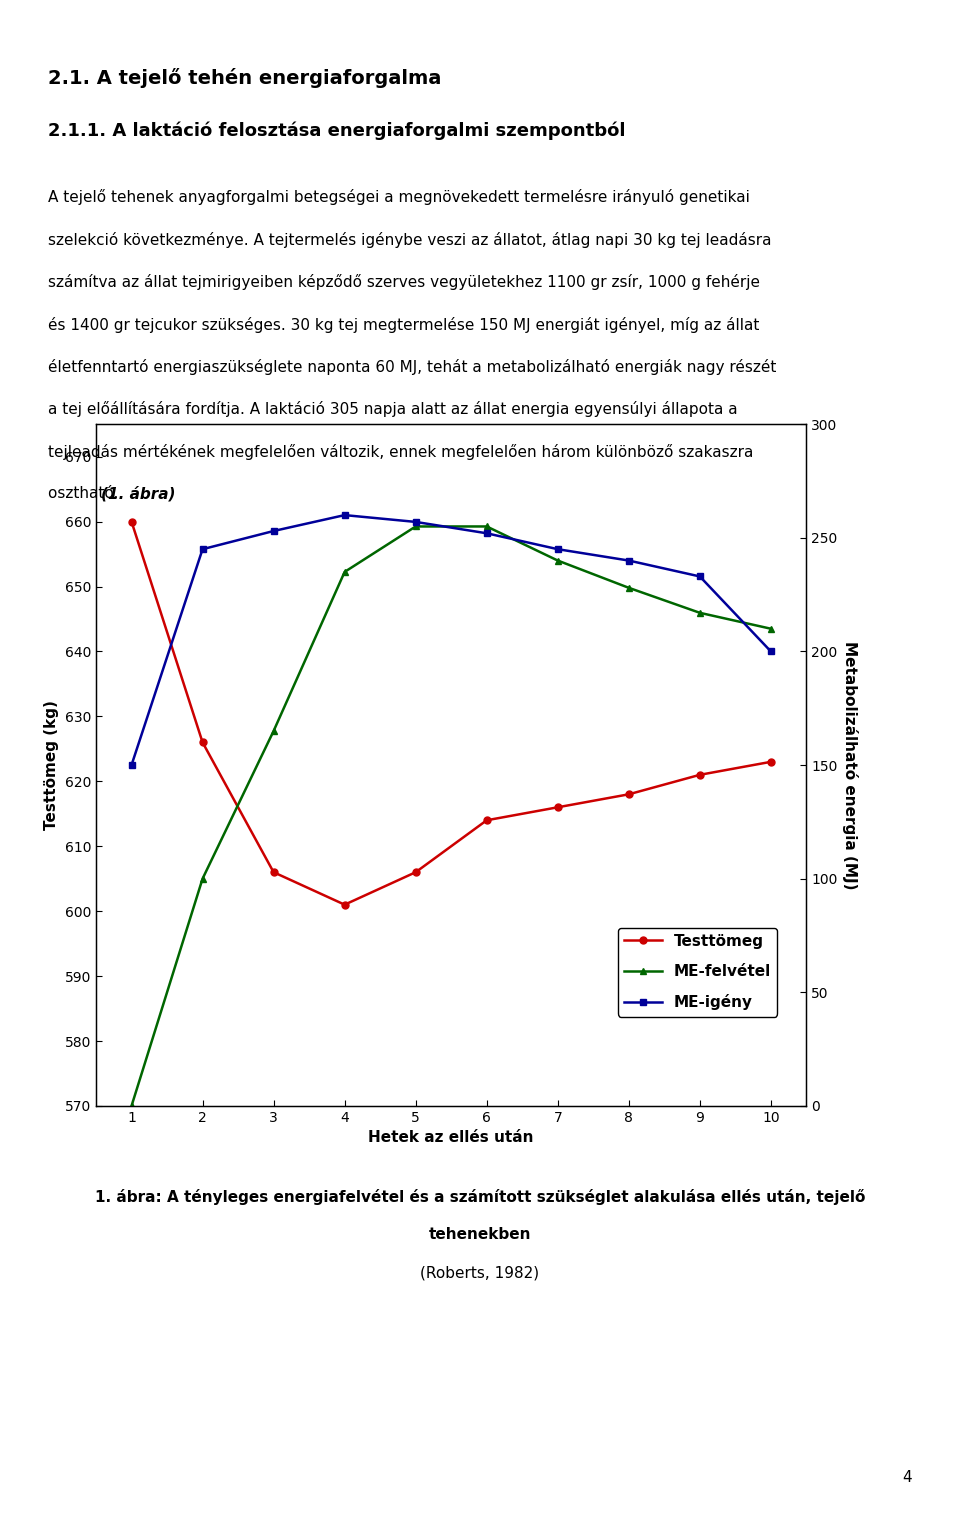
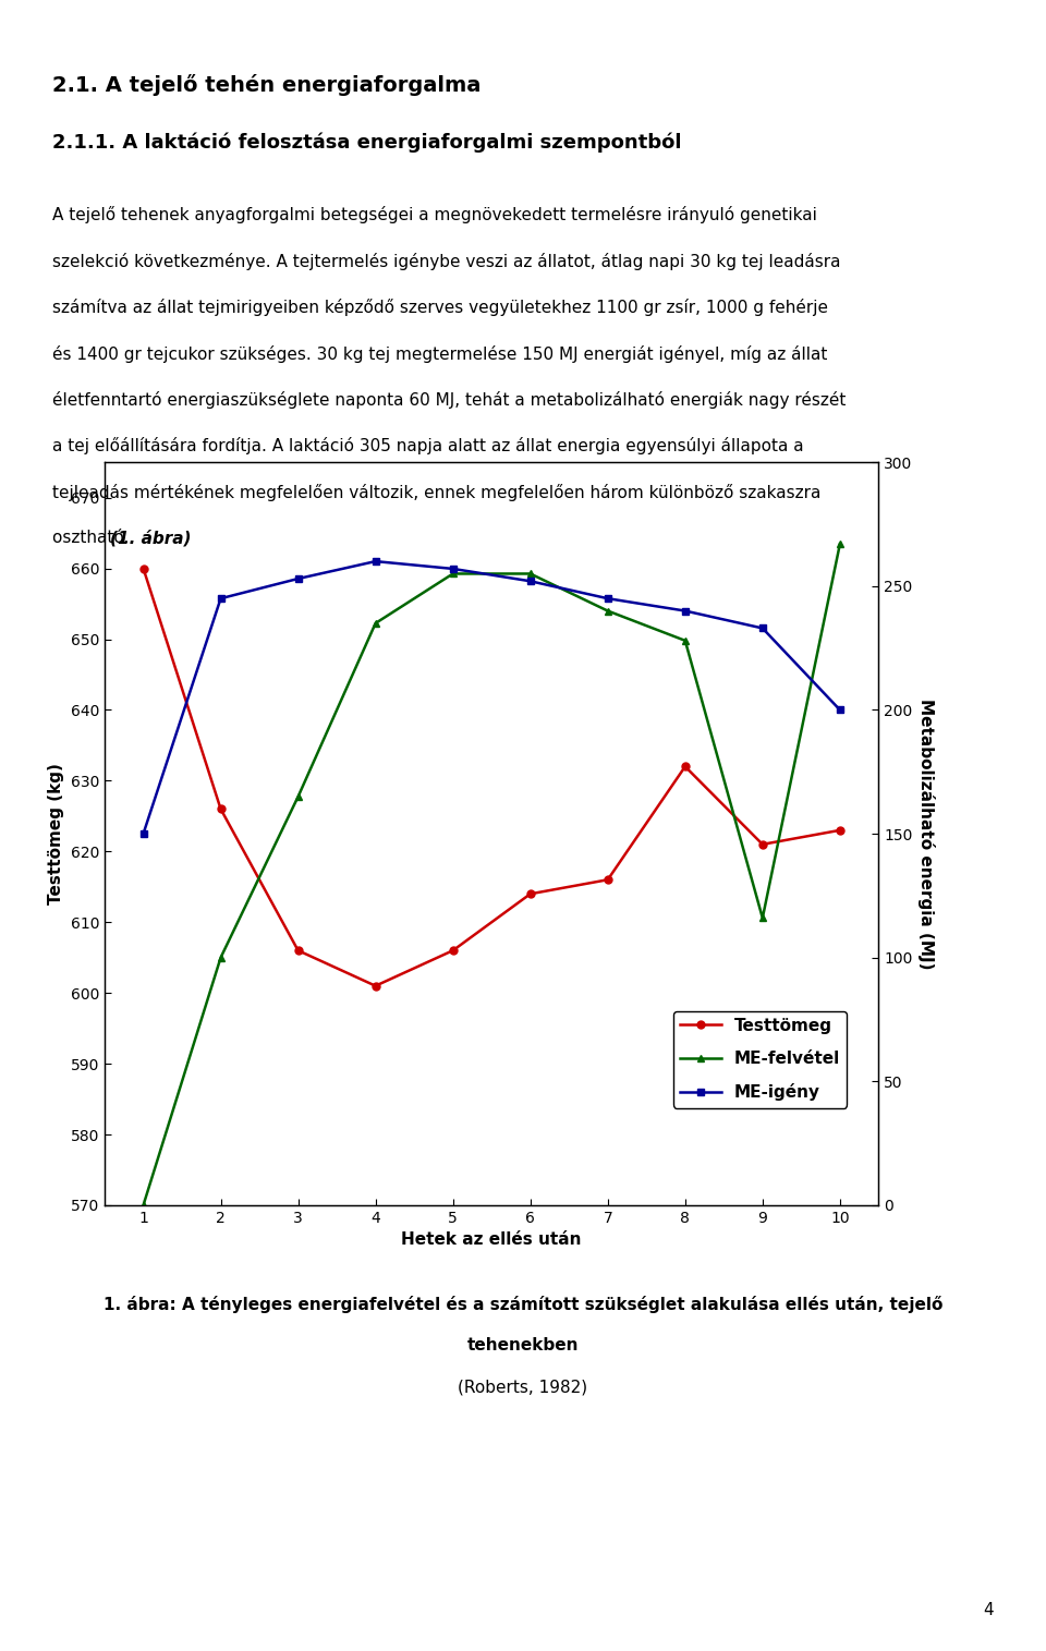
Testtömeg/8: 618 -> 632
ME-felvétel/9: 217 -> 116
ME-felvétel/10: 210 -> 267
